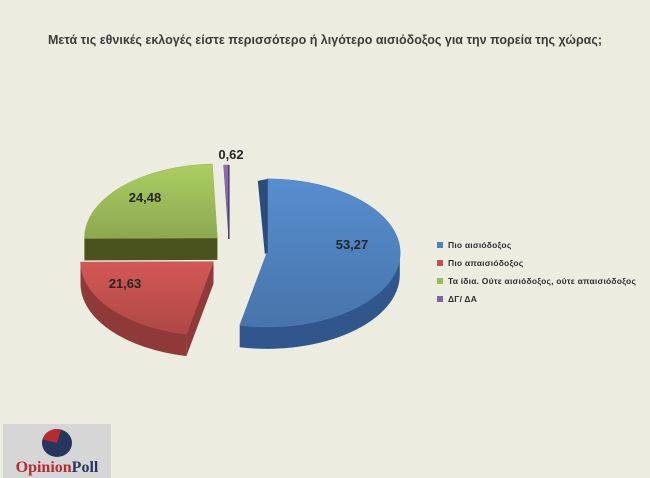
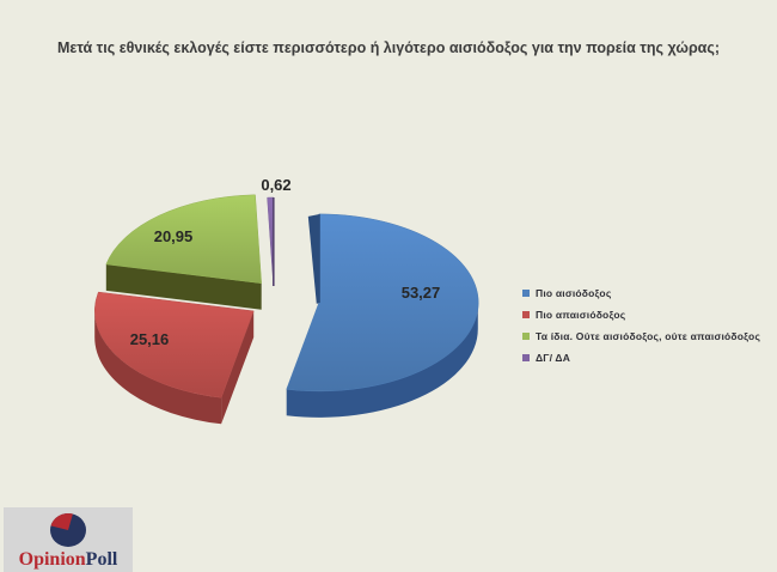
Πιο απαισιόδοξος: 21,63 -> 25,16
Τα ίδια. Ούτε αισιόδοξος, ούτε απαισιόδοξος: 24,48 -> 20,95
